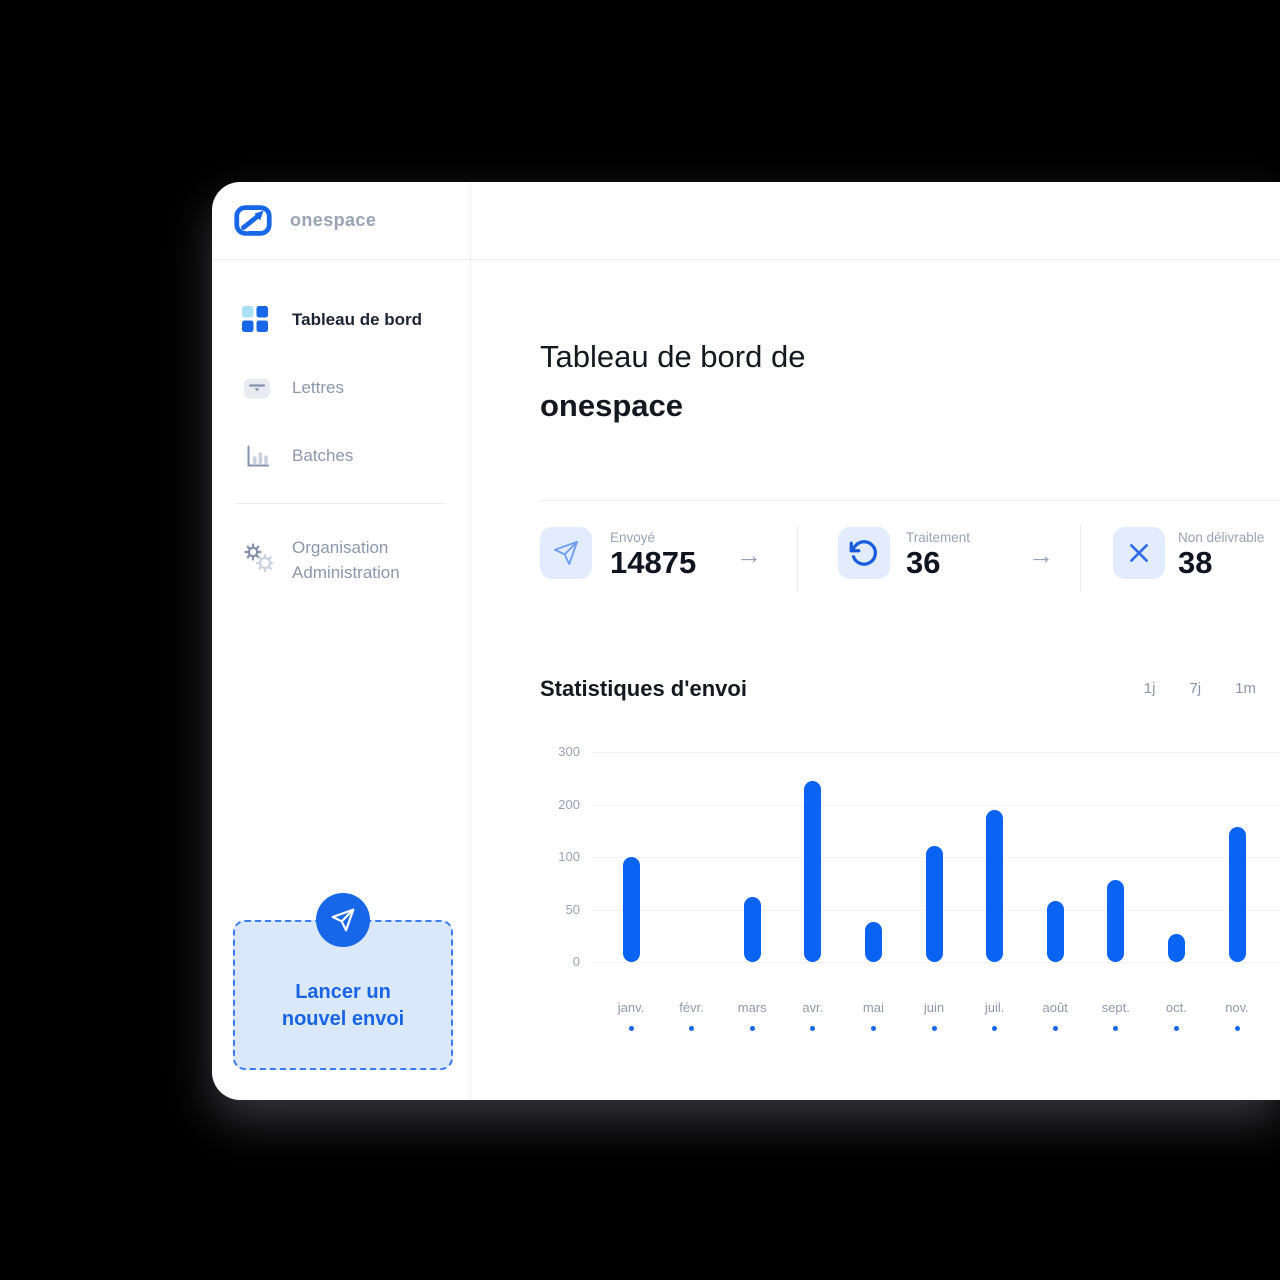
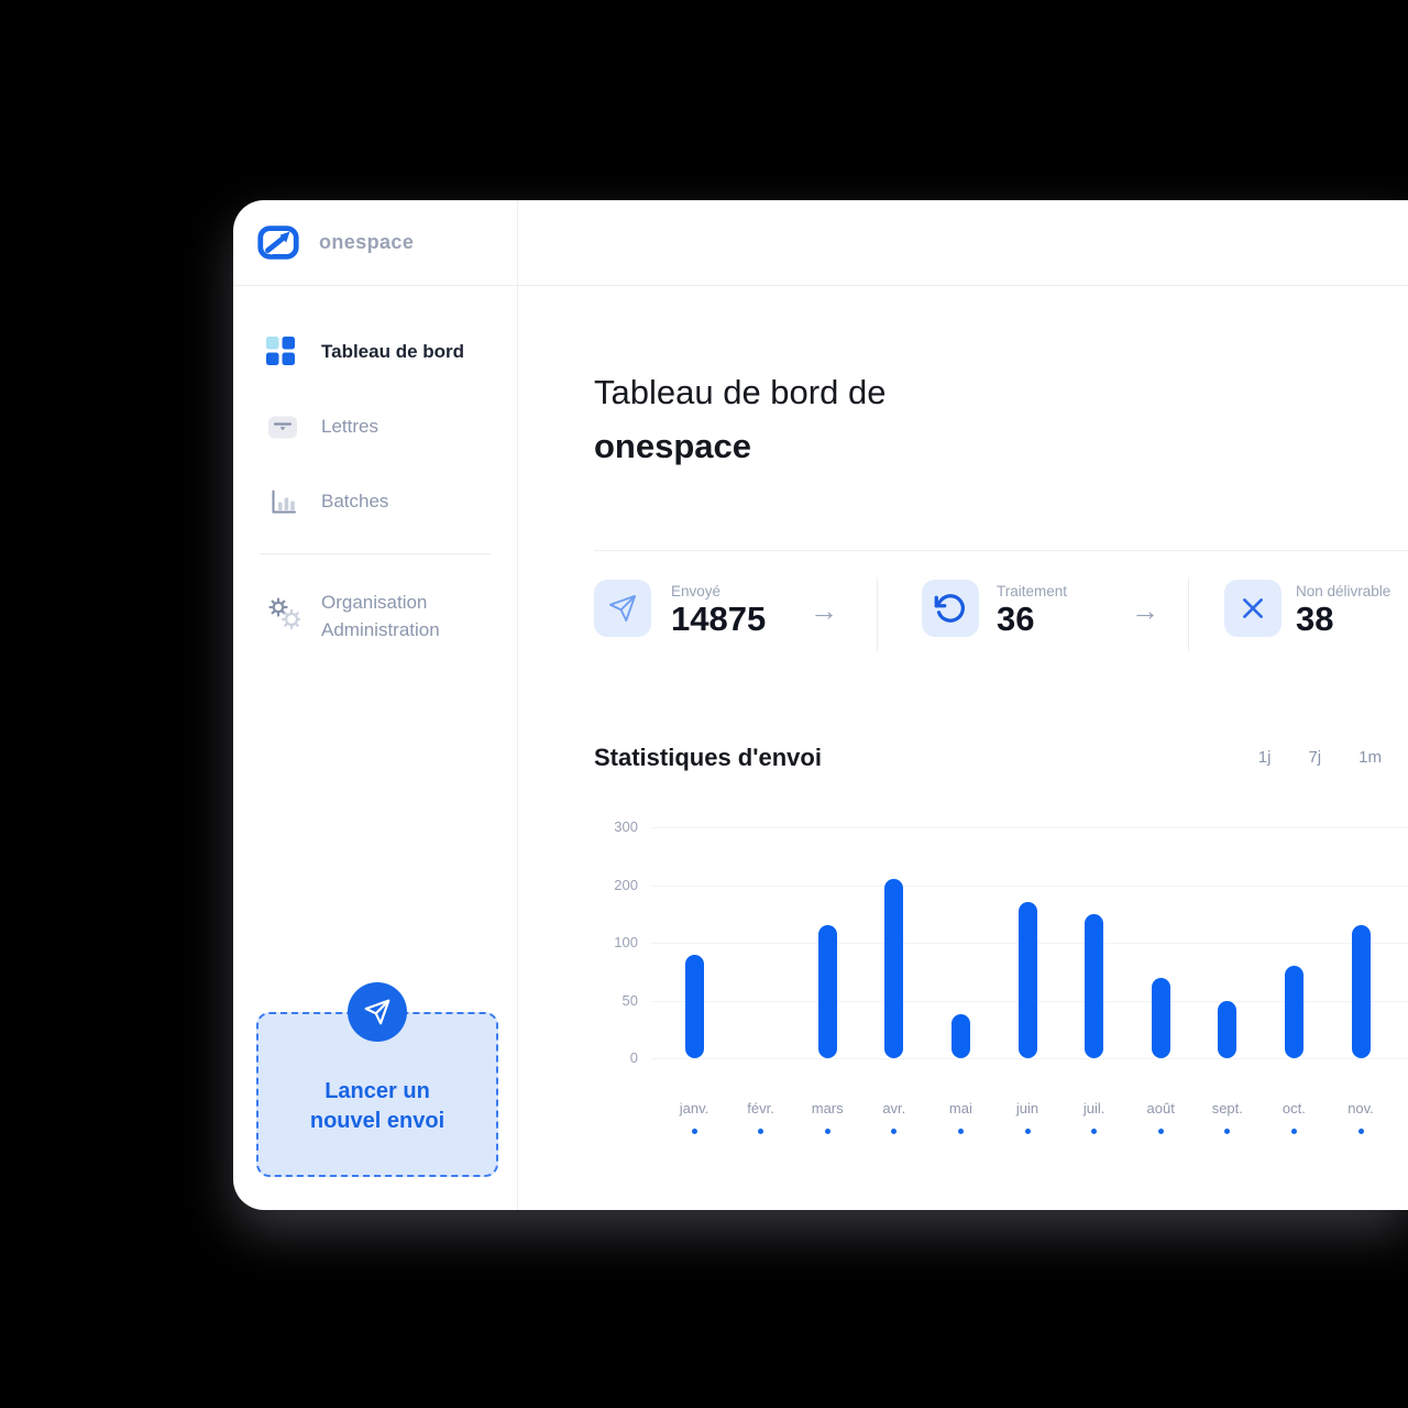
janv.: 100 -> 90
mars: 60 -> 130
avr.: 240 -> 210
juin: 120 -> 170
juil.: 190 -> 150
août: 60 -> 70
sept.: 80 -> 50
oct.: 30 -> 80
nov.: 160 -> 130
